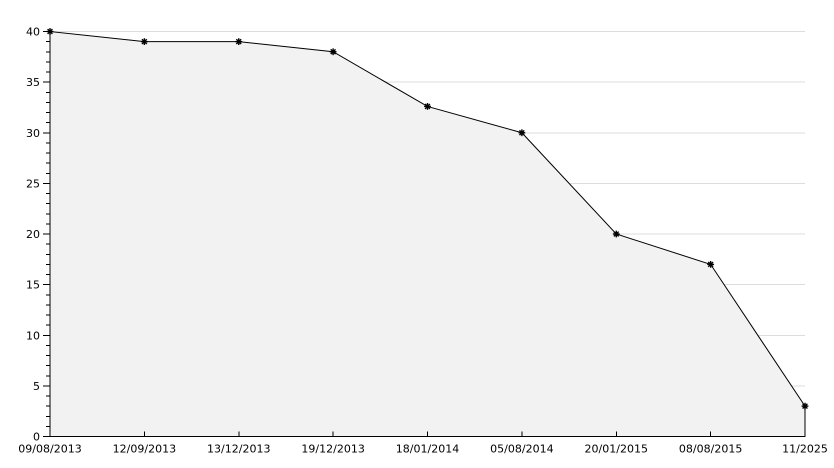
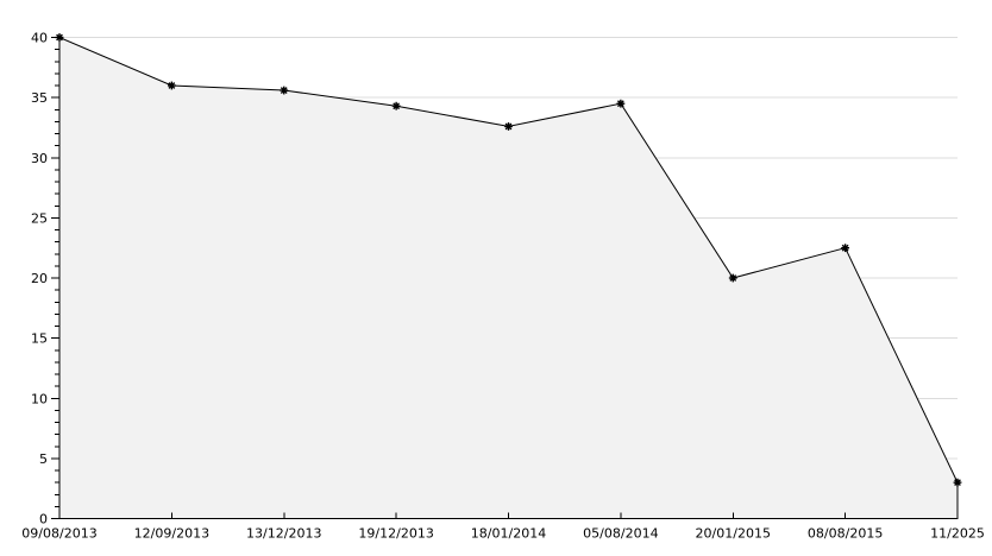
12/09/2013: 39.0 -> 36.0
13/12/2013: 39.0 -> 35.6
19/12/2013: 38.0 -> 34.3
05/08/2014: 30.0 -> 34.5
08/08/2015: 17.0 -> 22.5
